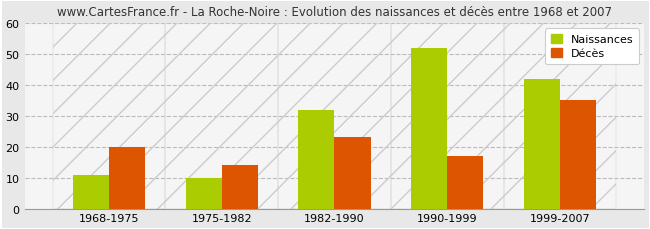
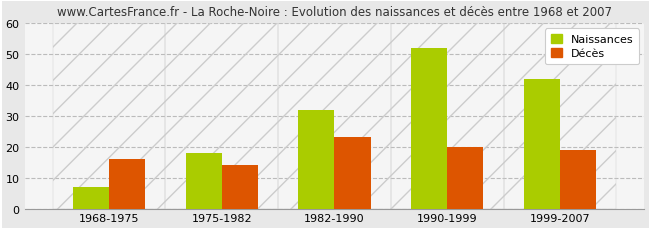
Naissances/1968-1975: 11 -> 7
Décès/1968-1975: 20 -> 16
Naissances/1975-1982: 10 -> 18
Décès/1990-1999: 17 -> 20
Décès/1999-2007: 35 -> 19
